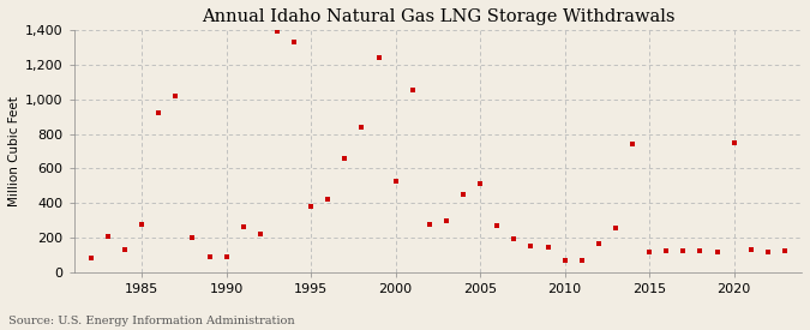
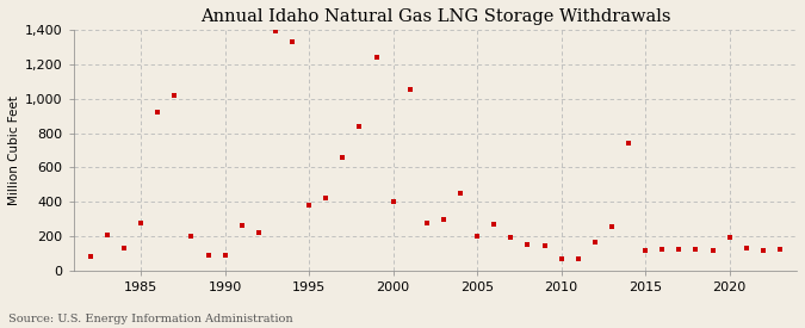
2000: 530 -> 400
2005: 510 -> 200
2020: 750 -> 200
